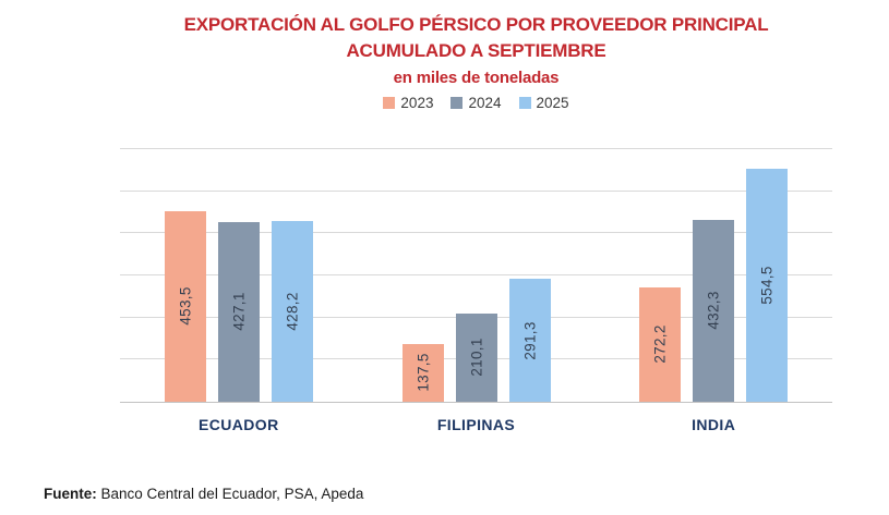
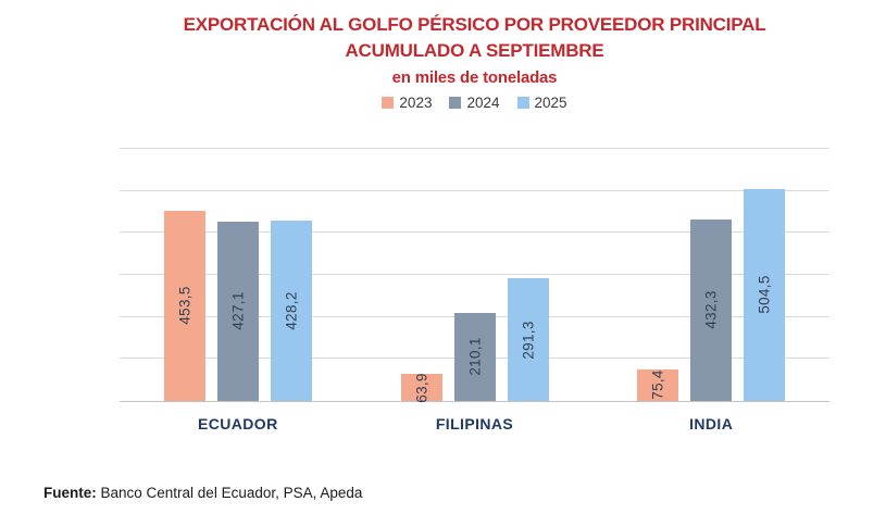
2023/FILIPINAS: 137,5 -> 63,9
2023/INDIA: 272,2 -> 75,4
2025/INDIA: 554,5 -> 504,5
